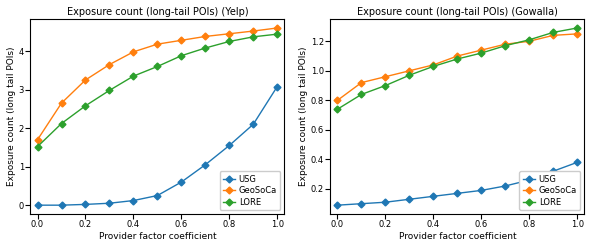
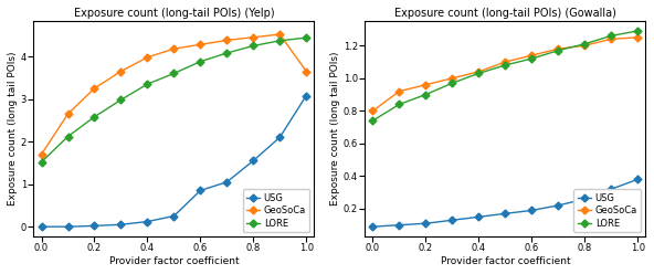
Exposure count (long-tail POIs) (Yelp)/USG/0.6: 0.60 -> 0.85
Exposure count (long-tail POIs) (Yelp)/GeoSoCa/1.0: 4.60 -> 3.65
